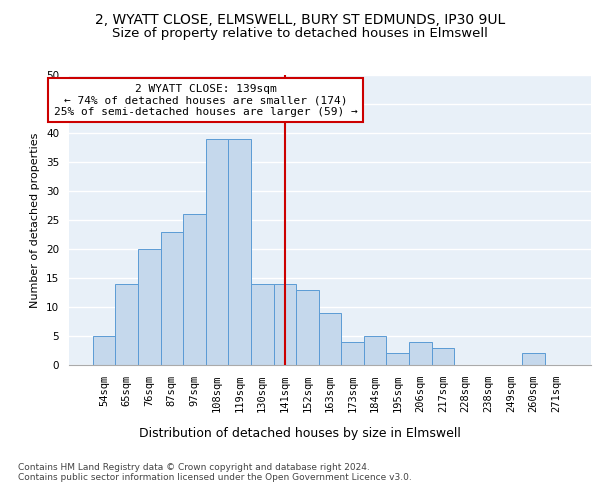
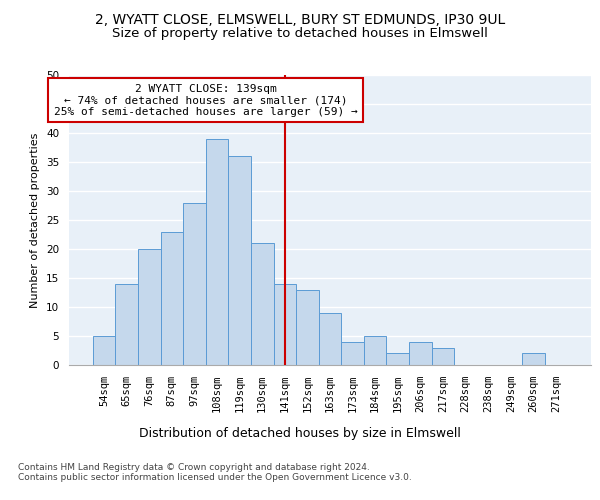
97sqm: 26 -> 28
119sqm: 39 -> 36
130sqm: 14 -> 21
